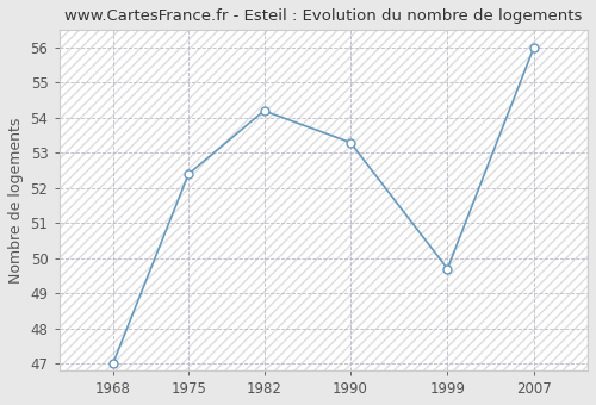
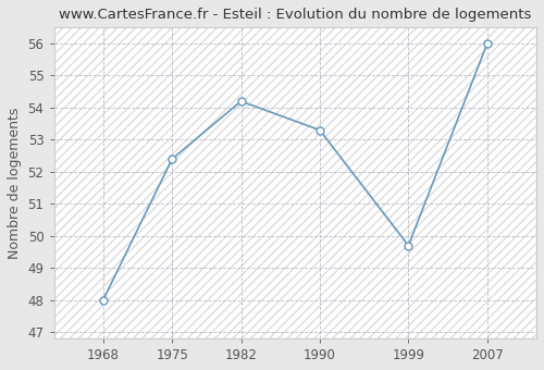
1968: 47.0 -> 48.0
